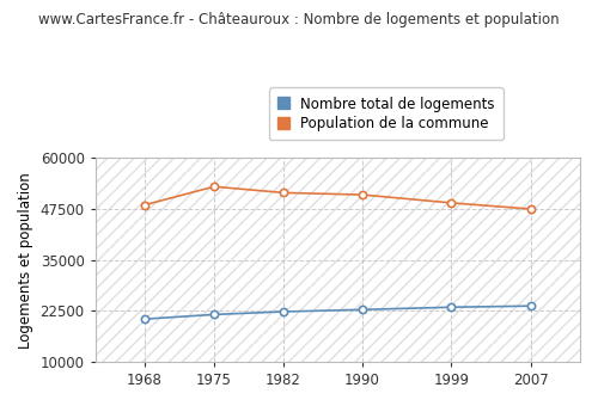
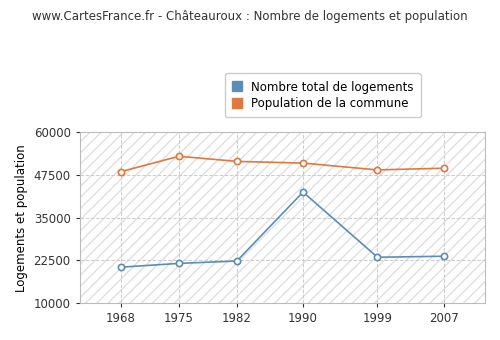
Nombre total de logements/1990: 22800 -> 42500
Population de la commune/2007: 47500 -> 49500
